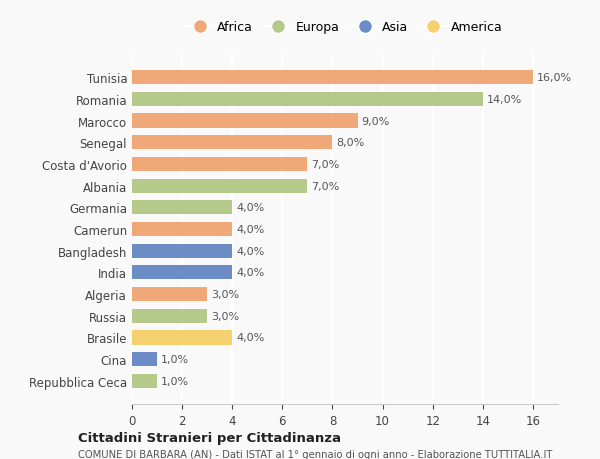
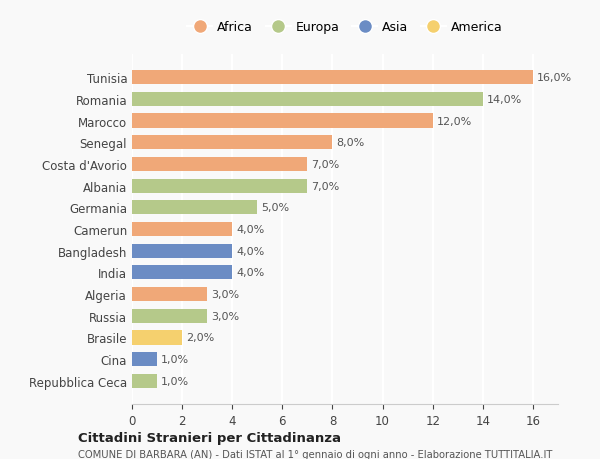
Marocco: 9,0% -> 12,0%
Germania: 4,0% -> 5,0%
Brasile: 4,0% -> 2,0%
